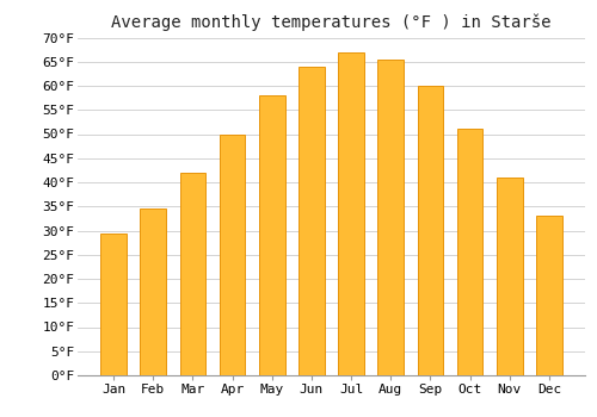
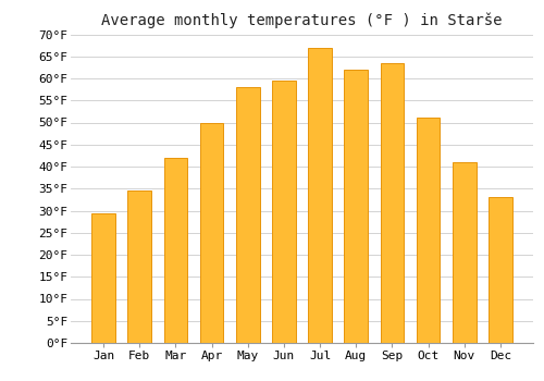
Jun: 64.0°F -> 59.5°F
Aug: 65.5°F -> 62.0°F
Sep: 60.0°F -> 63.5°F
